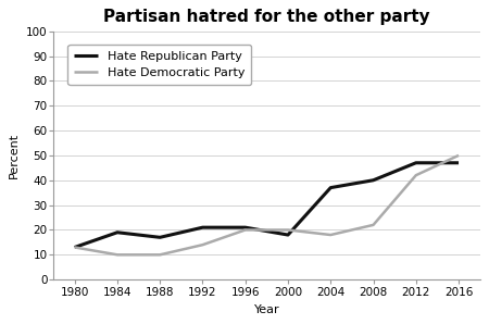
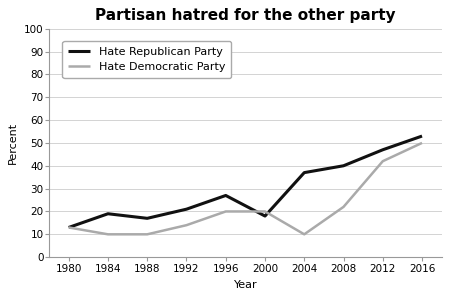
Hate Republican Party/1996: 21 -> 27
Hate Democratic Party/2004: 18 -> 10
Hate Republican Party/2016: 47 -> 53
